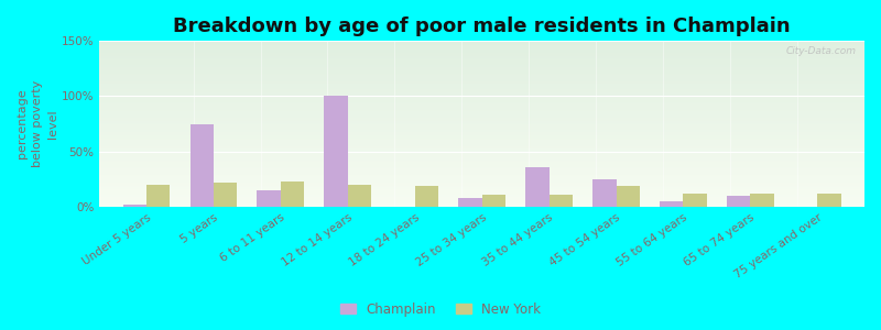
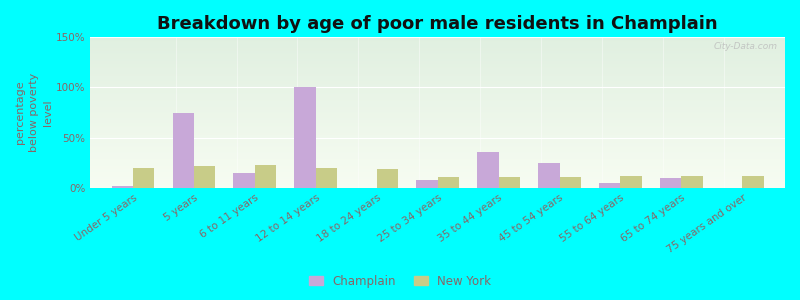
New York/45 to 54 years: 19% -> 11%
